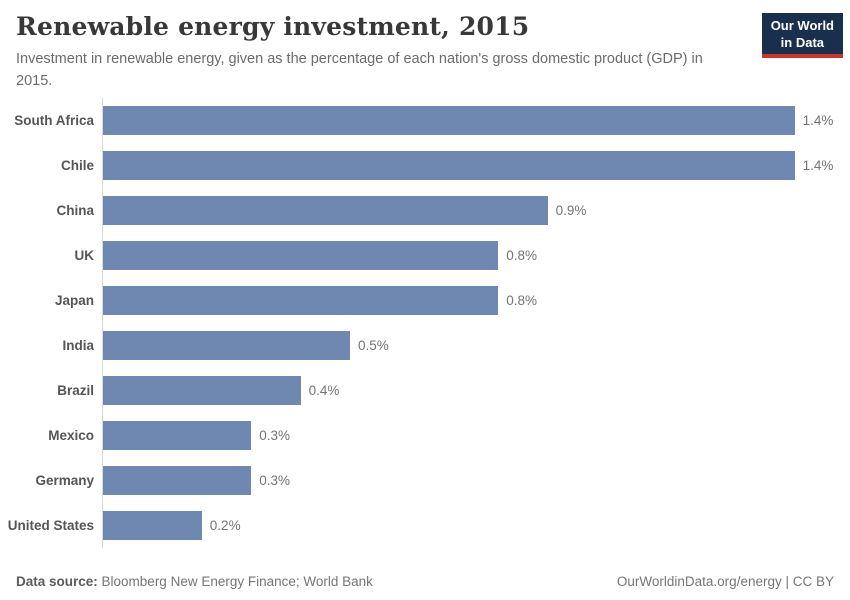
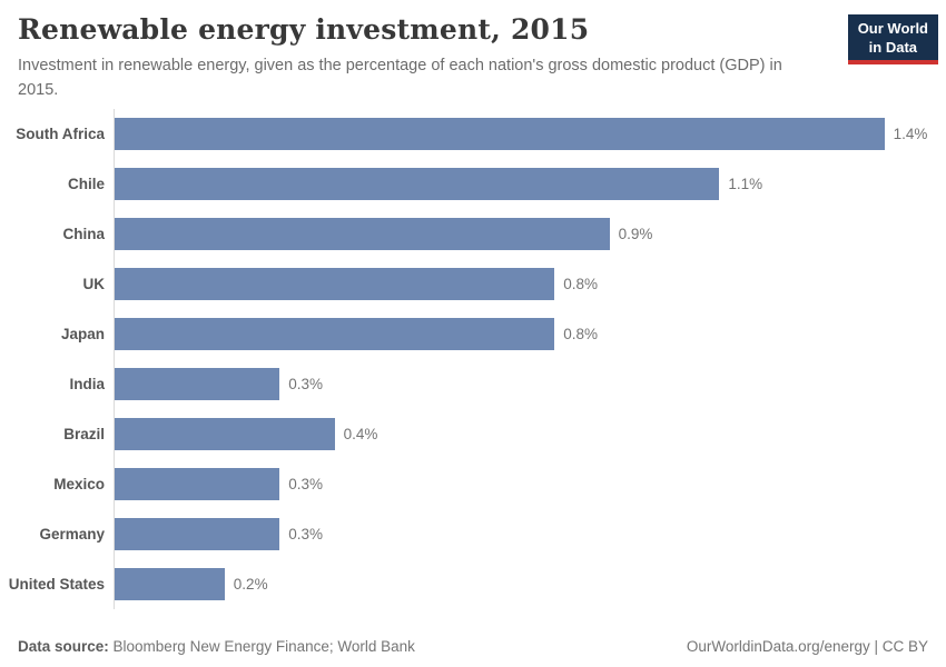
Chile: 1.4% -> 1.1%
India: 0.5% -> 0.3%
